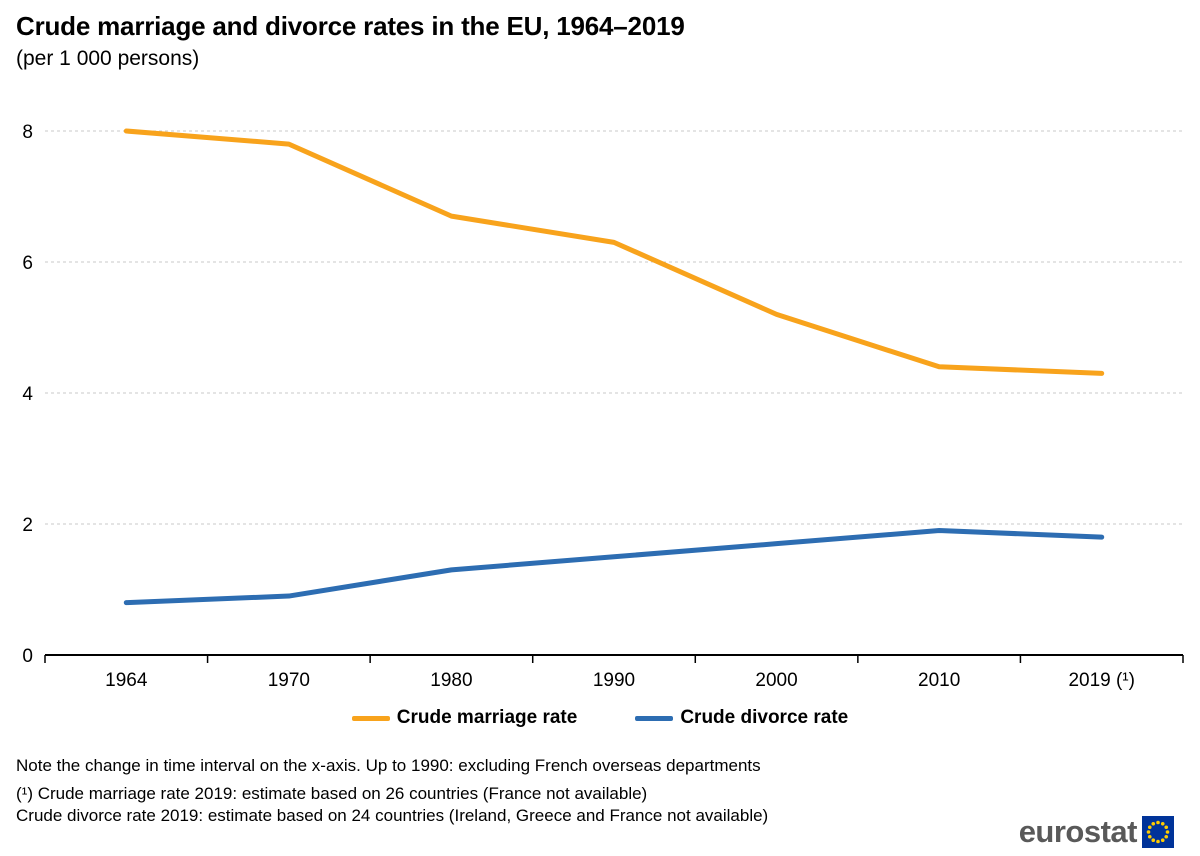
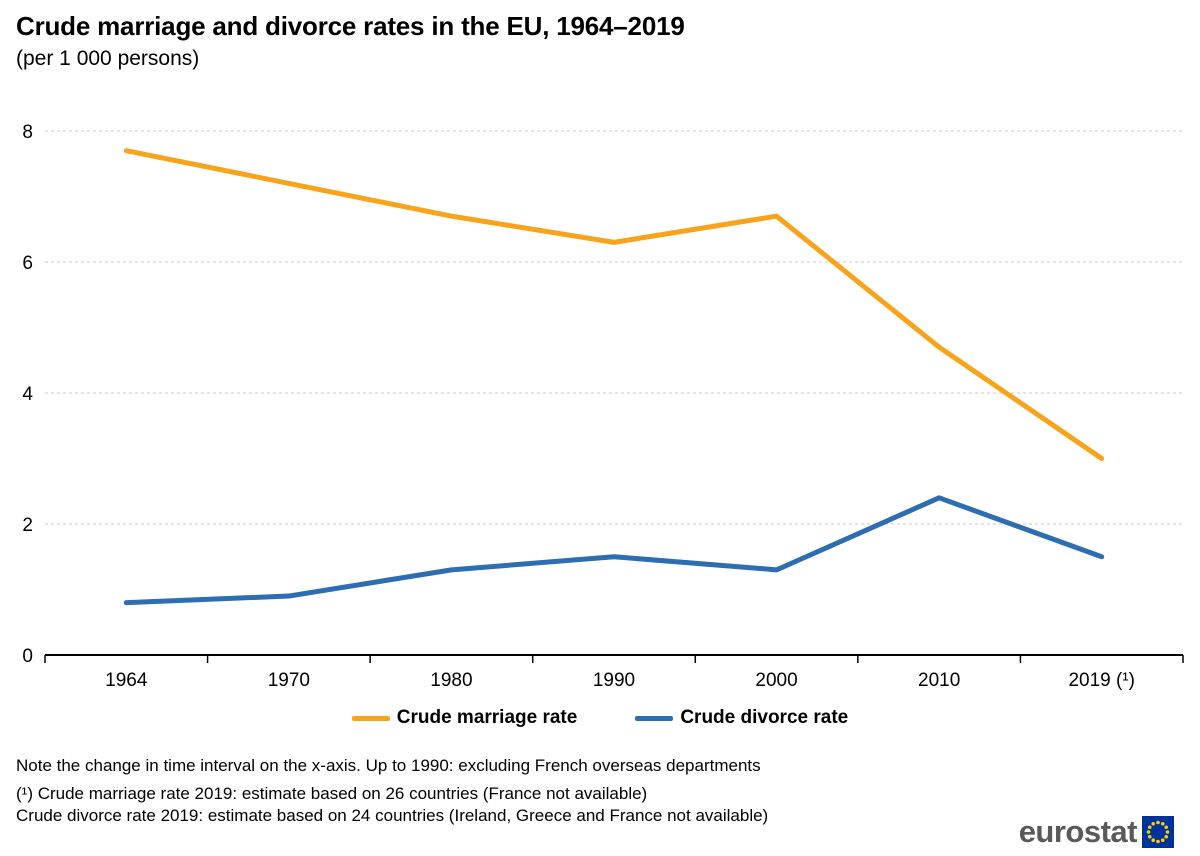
Crude marriage rate/1964: 8.0 -> 7.7
Crude marriage rate/1970: 7.8 -> 7.2
Crude marriage rate/2000: 5.2 -> 6.7
Crude divorce rate/2000: 1.7 -> 1.3
Crude marriage rate/2010: 4.4 -> 4.7
Crude divorce rate/2010: 1.9 -> 2.4
Crude marriage rate/2019 (¹): 4.3 -> 3.0
Crude divorce rate/2019 (¹): 1.8 -> 1.5
